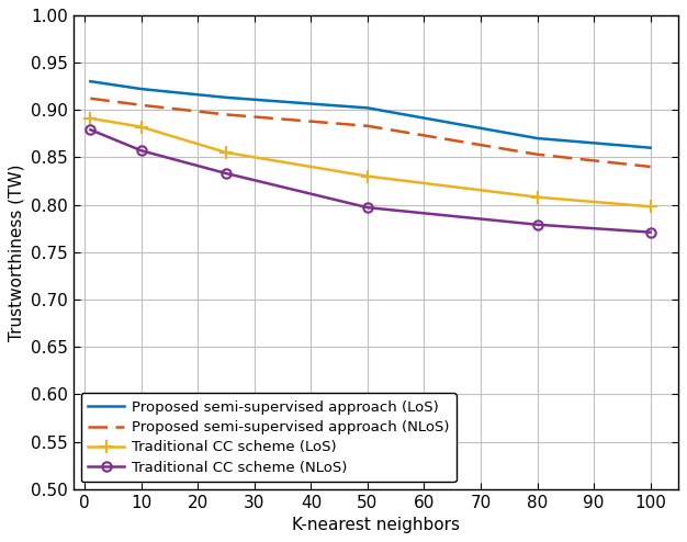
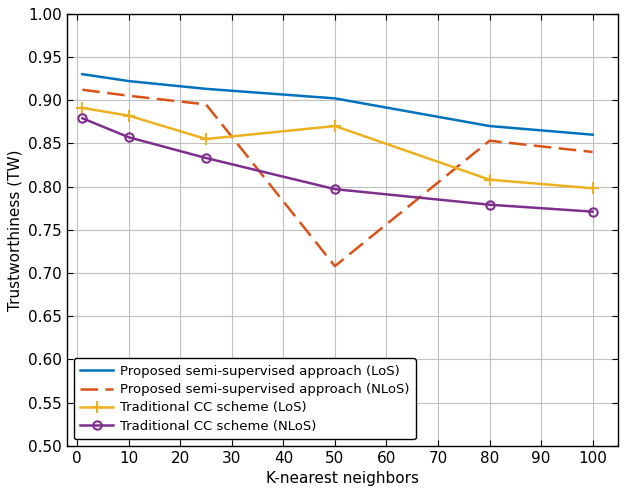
Proposed semi-supervised approach (NLoS)/50: 0.883 -> 0.708
Traditional CC scheme (LoS)/50: 0.830 -> 0.870
